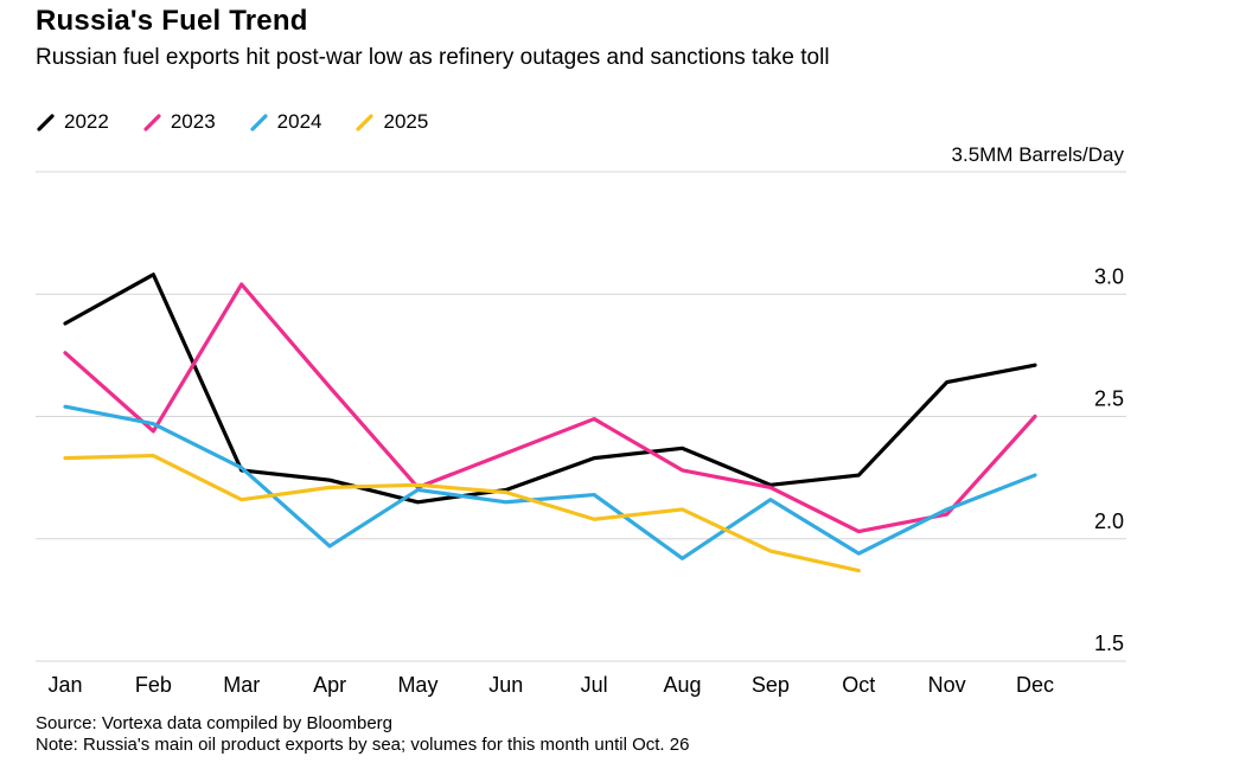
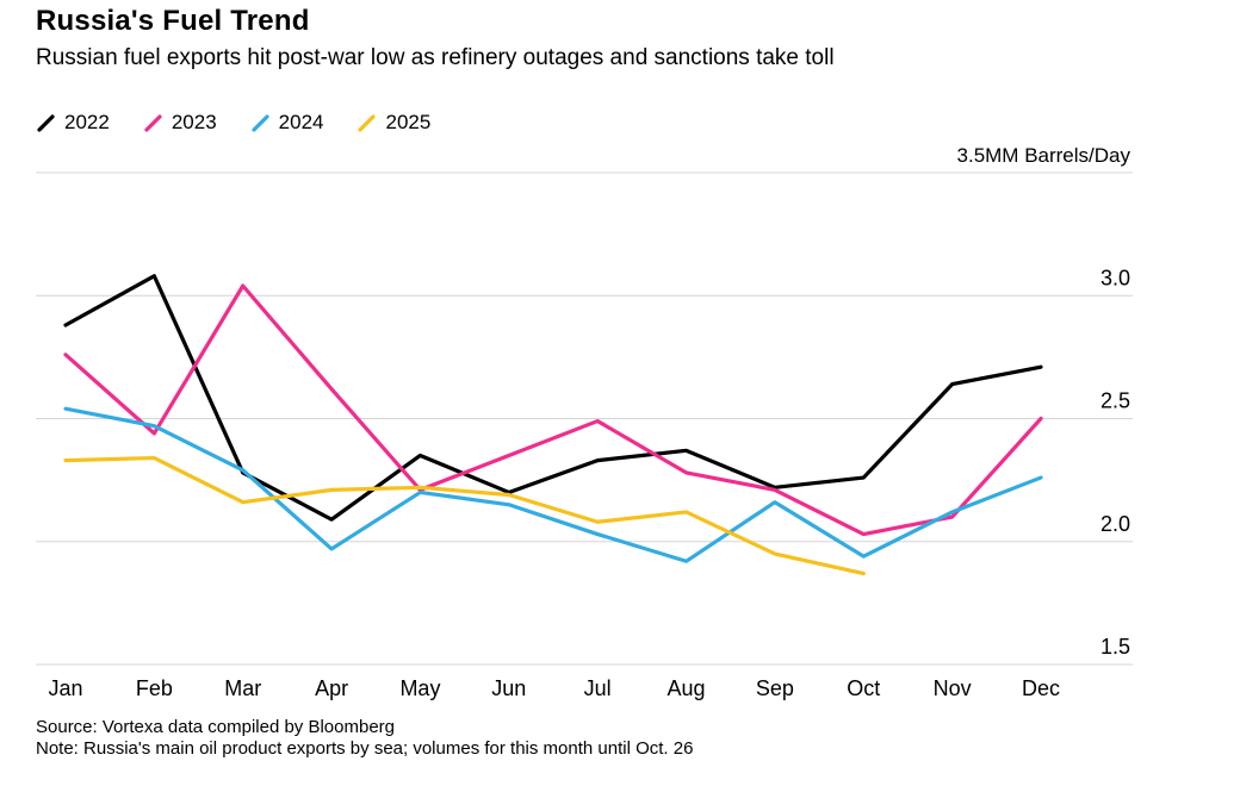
2022/Apr: 2.24 -> 2.09
2022/May: 2.15 -> 2.35
2024/Jul: 2.18 -> 2.03
